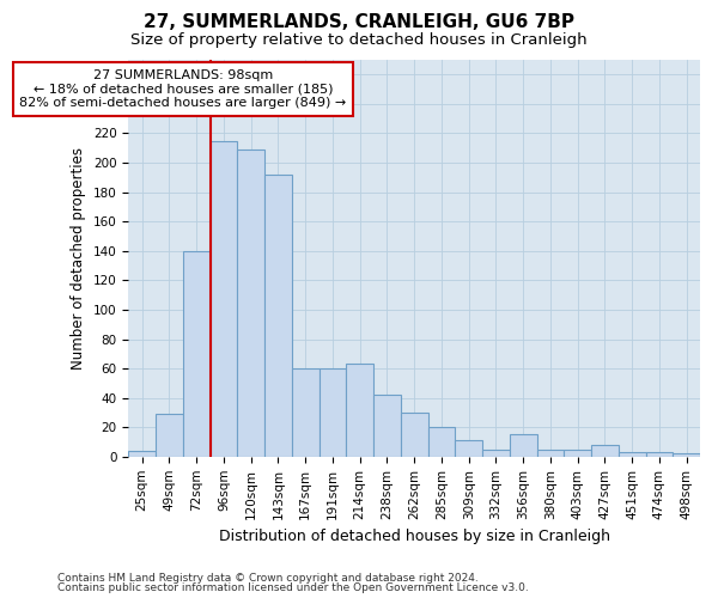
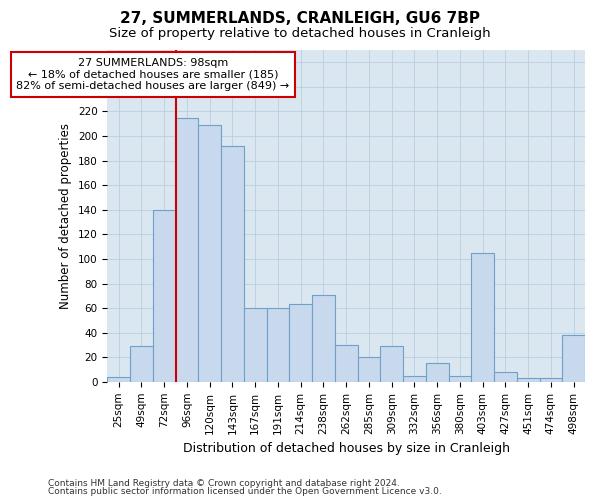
238sqm: 42 -> 71
309sqm: 11 -> 29
403sqm: 5 -> 105
498sqm: 2 -> 38
